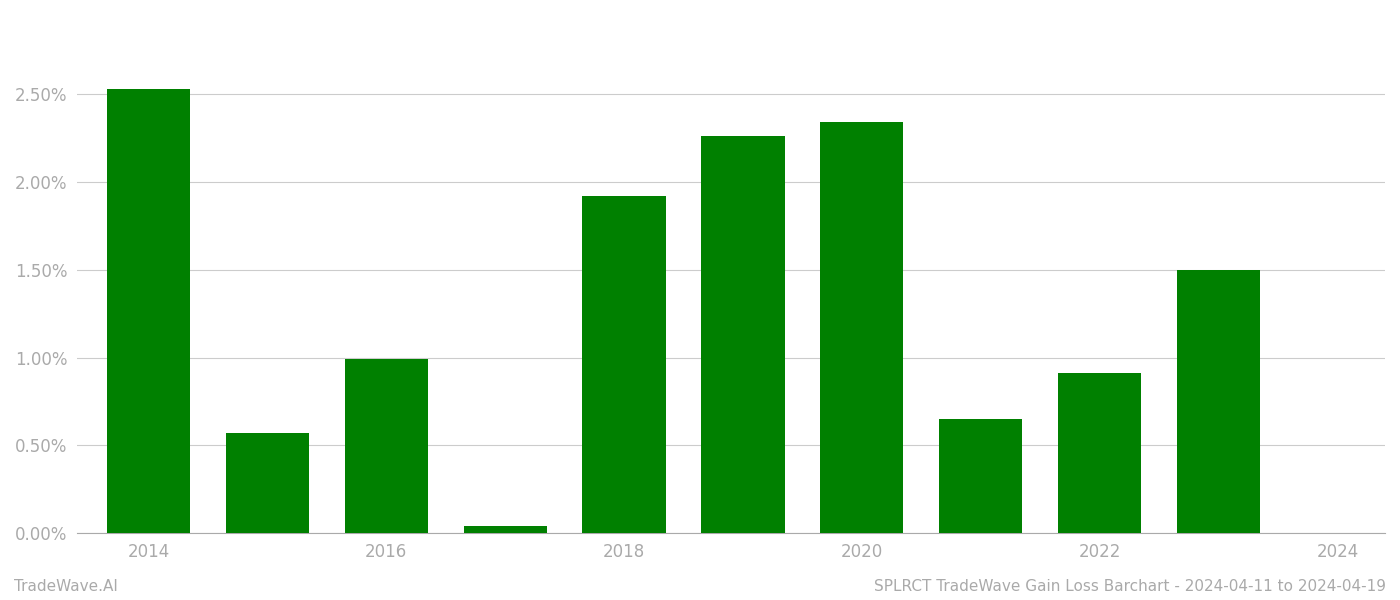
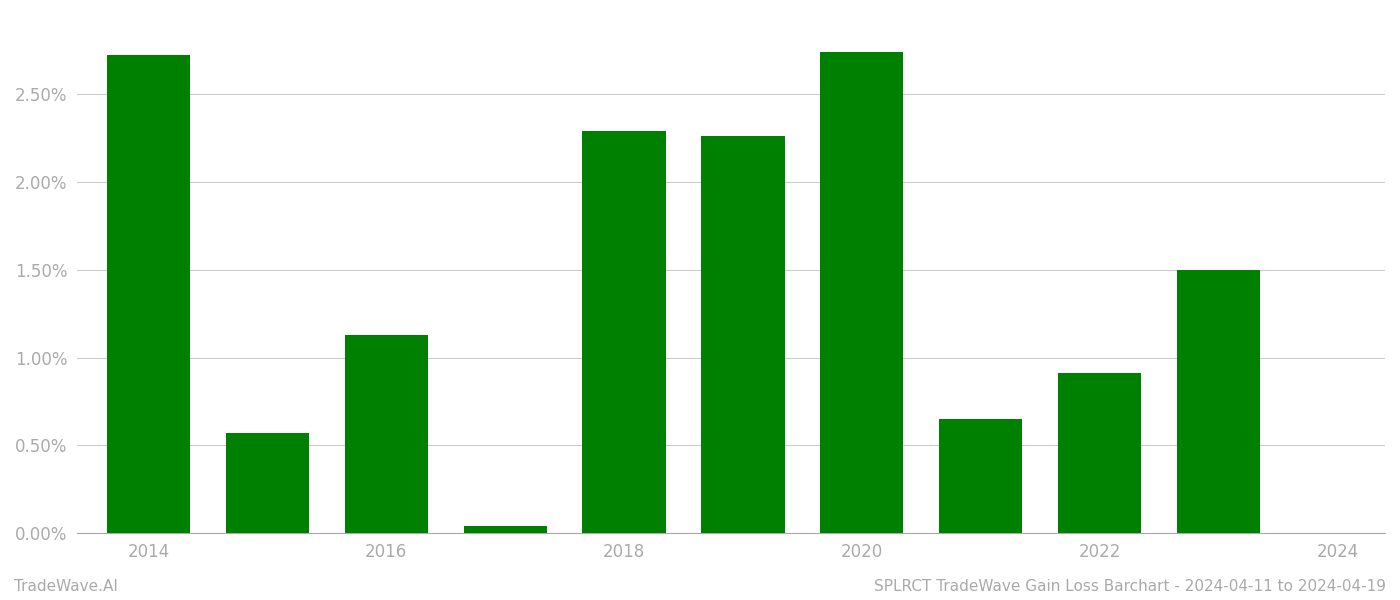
2014: 2.53% -> 2.72%
2016: 0.99% -> 1.13%
2018: 1.92% -> 2.29%
2020: 2.34% -> 2.74%
